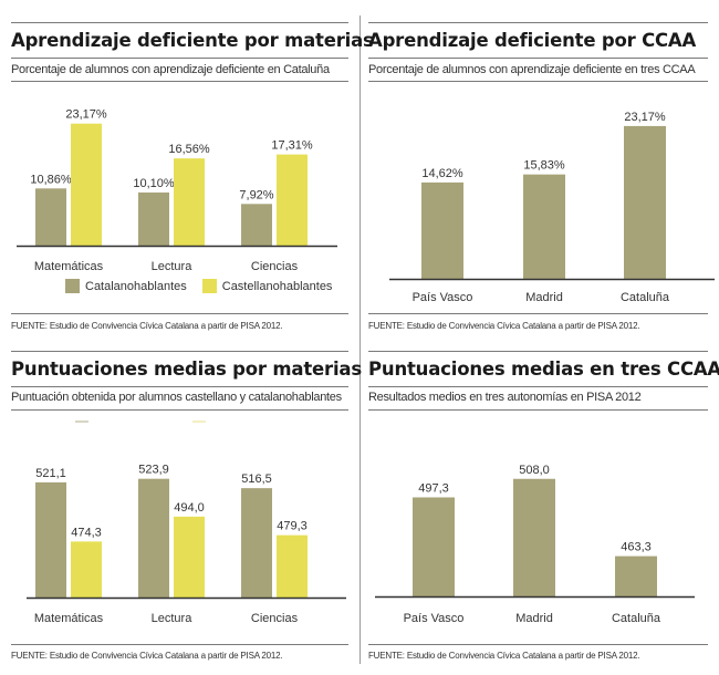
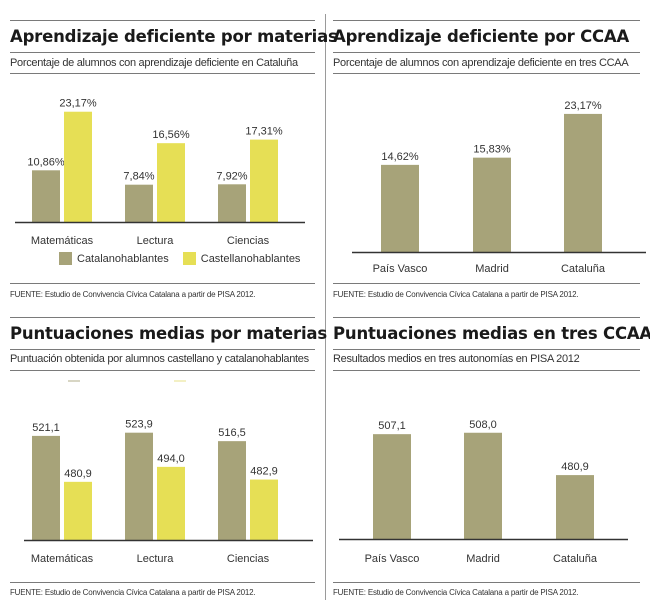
Aprendizaje deficiente por materias/Catalanohablantes/Lectura: 10,10% -> 7,84%
Puntuaciones medias por materias/Castellanohablantes/Matemáticas: 474,3 -> 480,9
Puntuaciones medias por materias/Castellanohablantes/Ciencias: 479,3 -> 482,9
Puntuaciones medias en tres CCAA/País Vasco: 497,3 -> 507,1
Puntuaciones medias en tres CCAA/Cataluña: 463,3 -> 480,9
